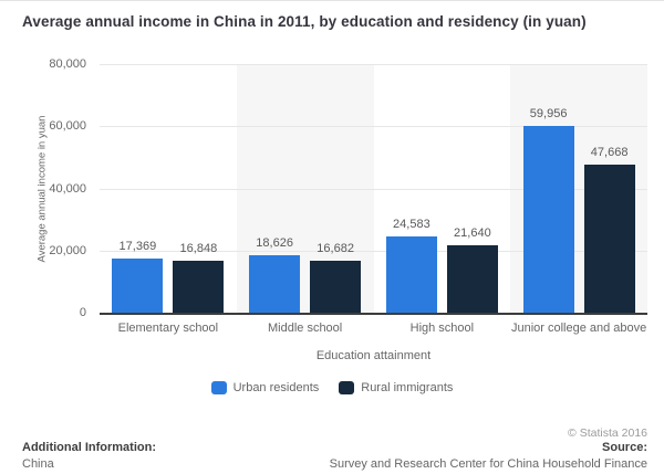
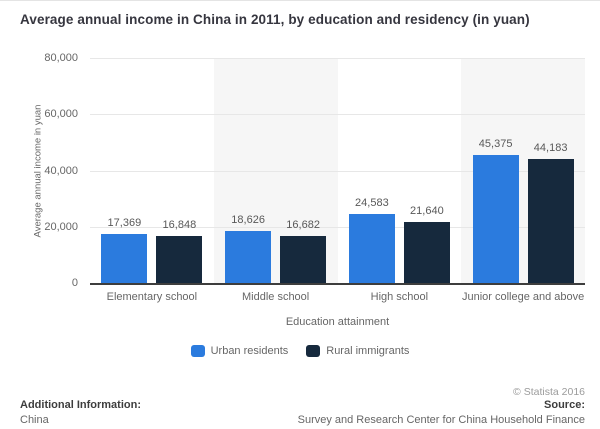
Urban residents/Junior college and above: 59,956 -> 45,375
Rural immigrants/Junior college and above: 47,668 -> 44,183
